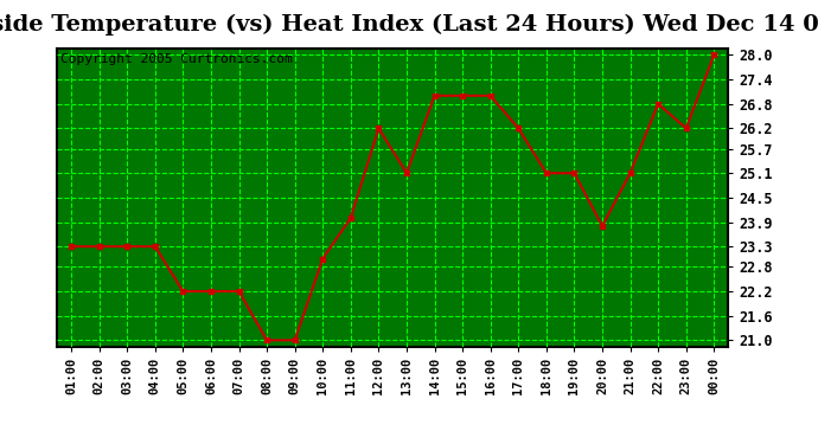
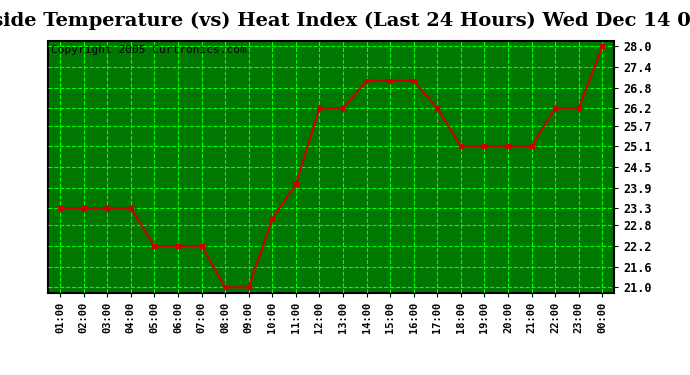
13:00: 25.1 -> 26.2
20:00: 23.8 -> 25.1
22:00: 26.8 -> 26.2
